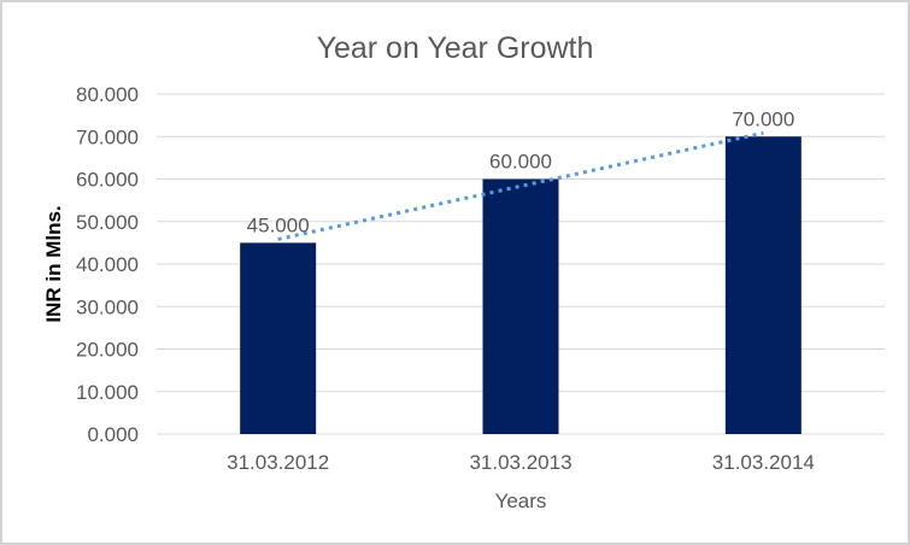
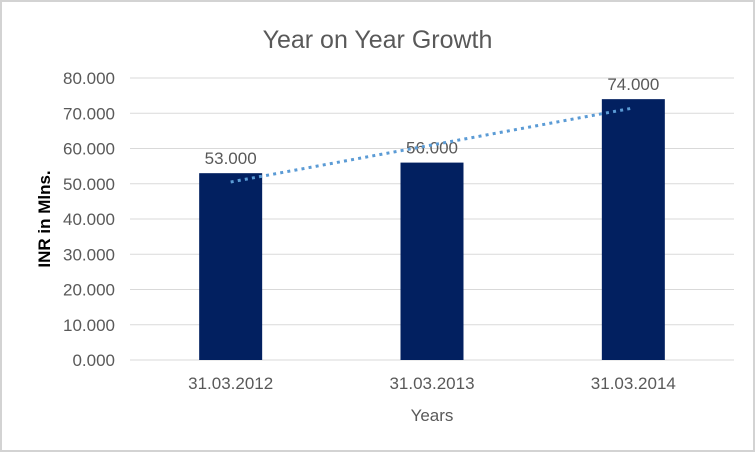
31.03.2012: 45.000 -> 53.000
31.03.2013: 60.000 -> 56.000
31.03.2014: 70.000 -> 74.000
